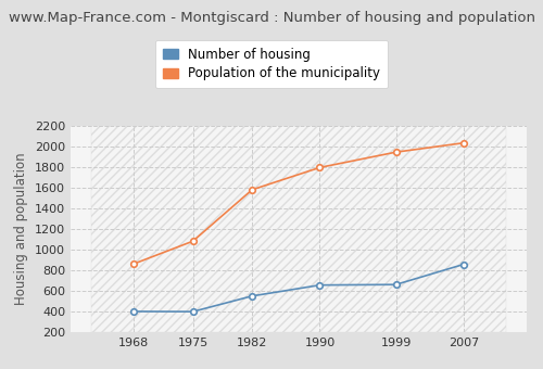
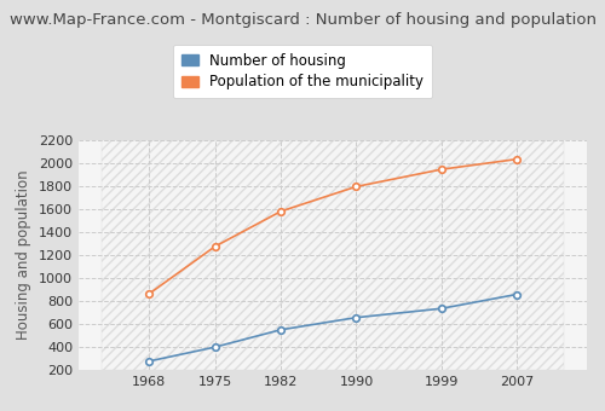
Number of housing/1968: 400 -> 280
Population of the municipality/1975: 1080 -> 1270
Number of housing/1999: 660 -> 730
